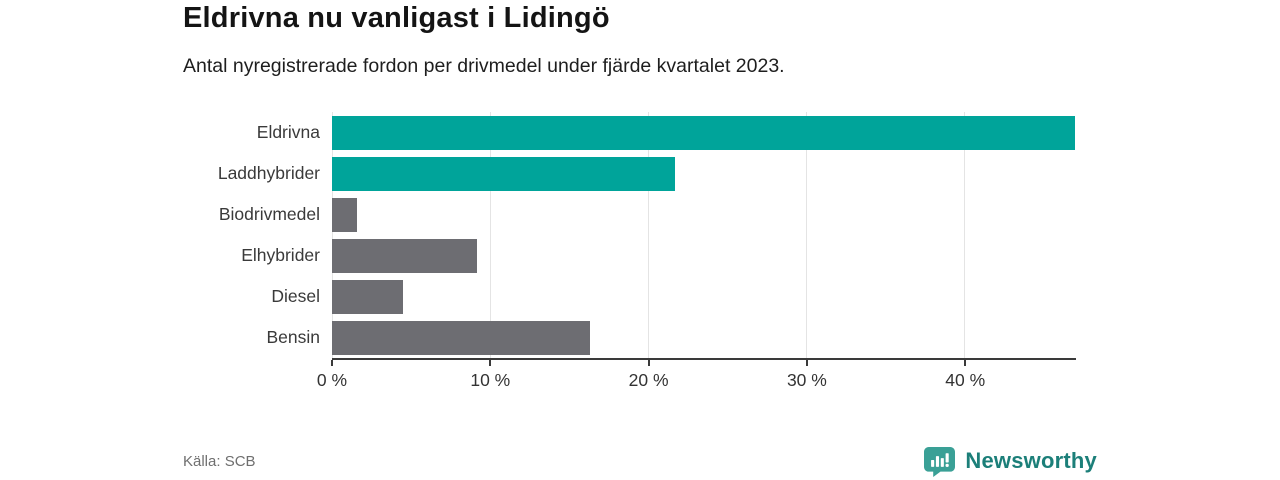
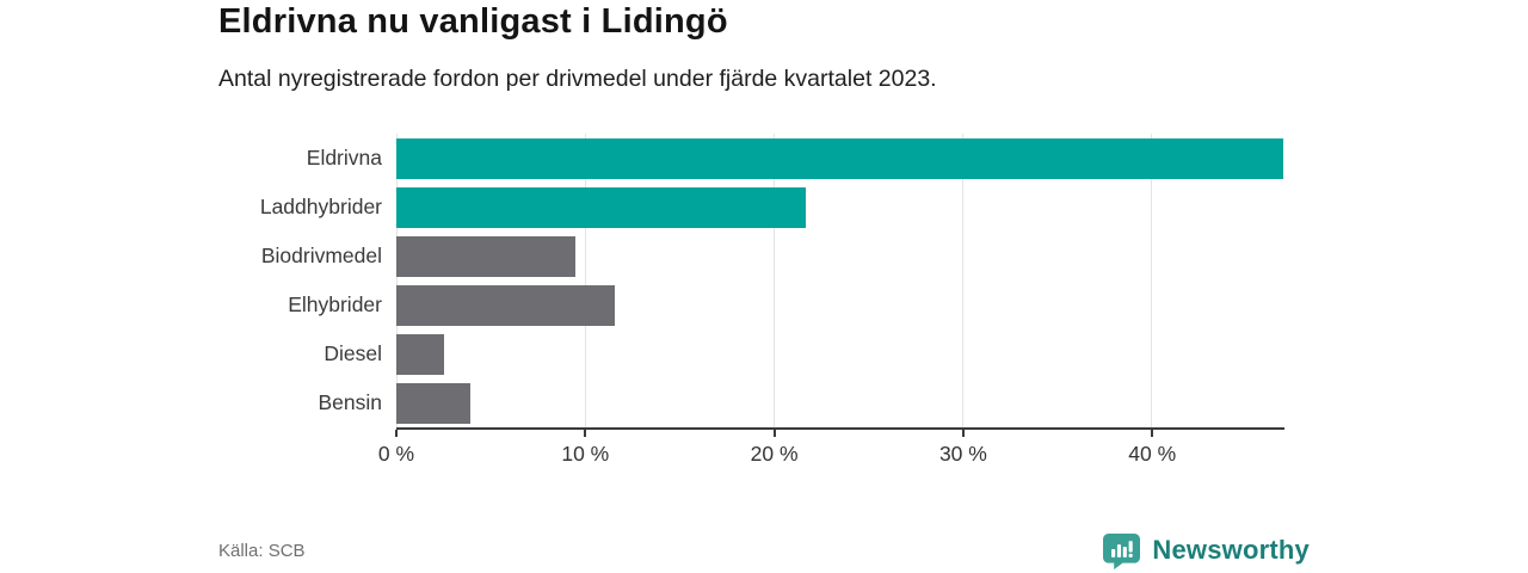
Biodrivmedel: 1.6% -> 9.5%
Elhybrider: 9.2% -> 11.6%
Diesel: 4.5% -> 2.5%
Bensin: 16.3% -> 3.9%
